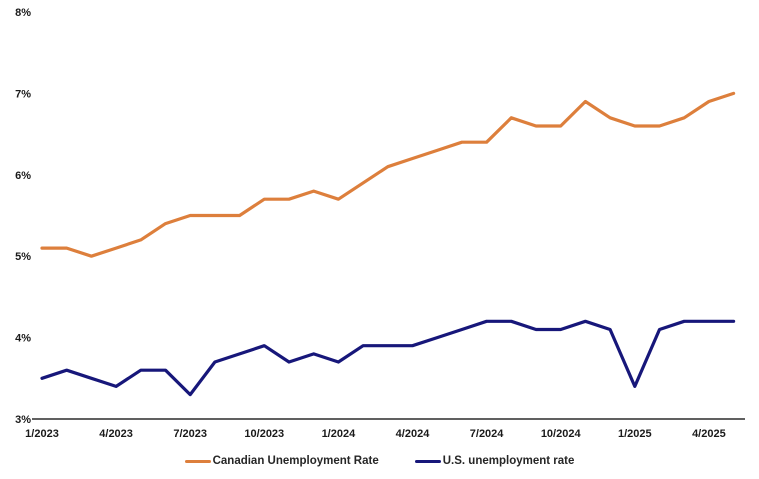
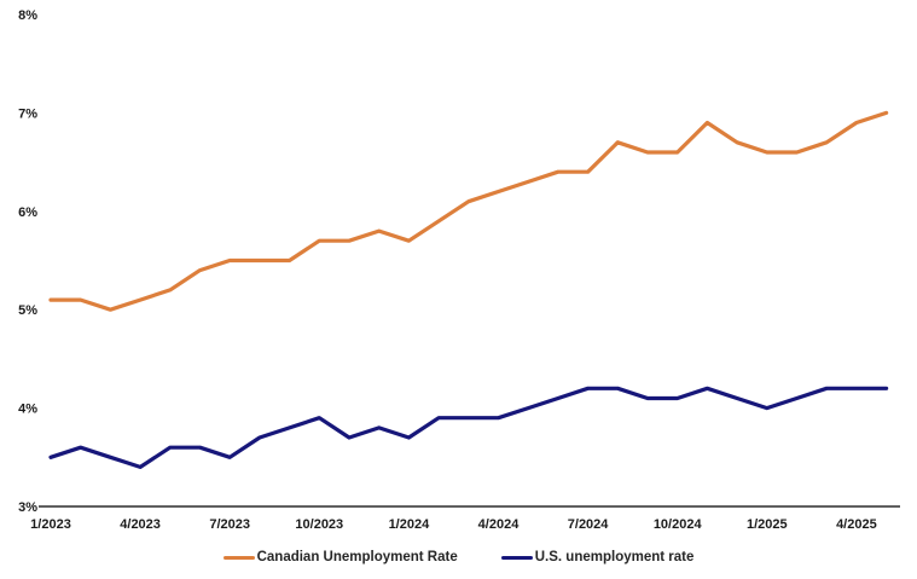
U.S. unemployment rate/7/2023: 3.3% -> 3.5%
U.S. unemployment rate/1/2025: 3.4% -> 4.0%
